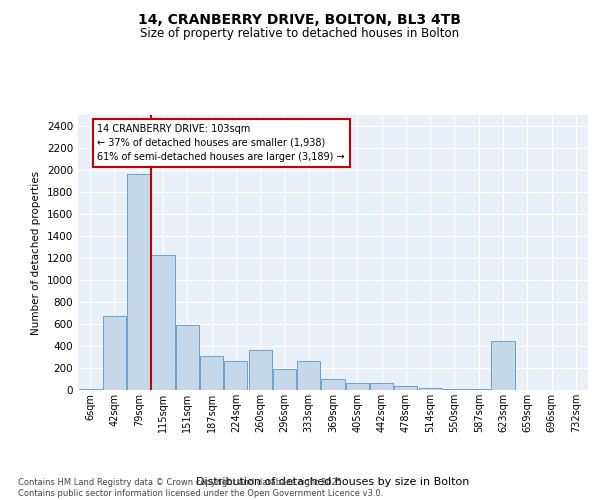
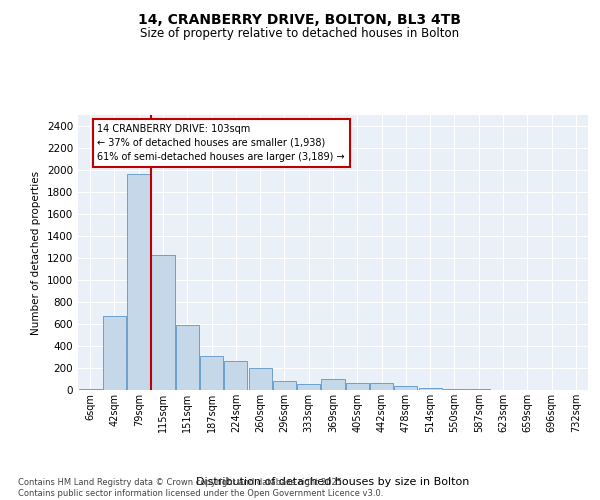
260sqm: 360 -> 200
296sqm: 190 -> 80
333sqm: 260 -> 60
623sqm: 450 -> 0
